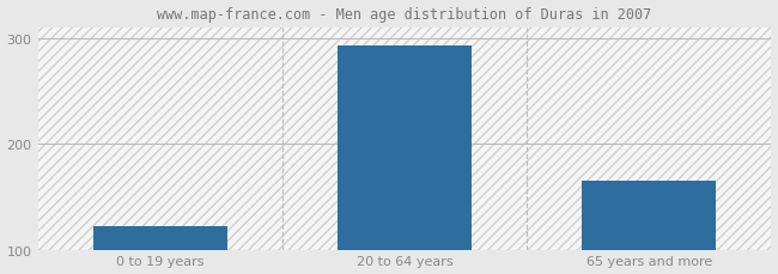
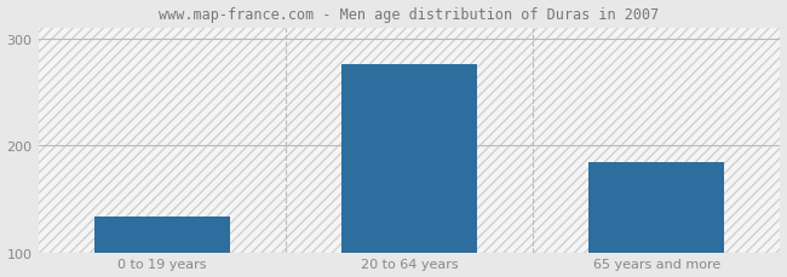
0 to 19 years: 122 -> 134
20 to 64 years: 293 -> 276
65 years and more: 165 -> 184
